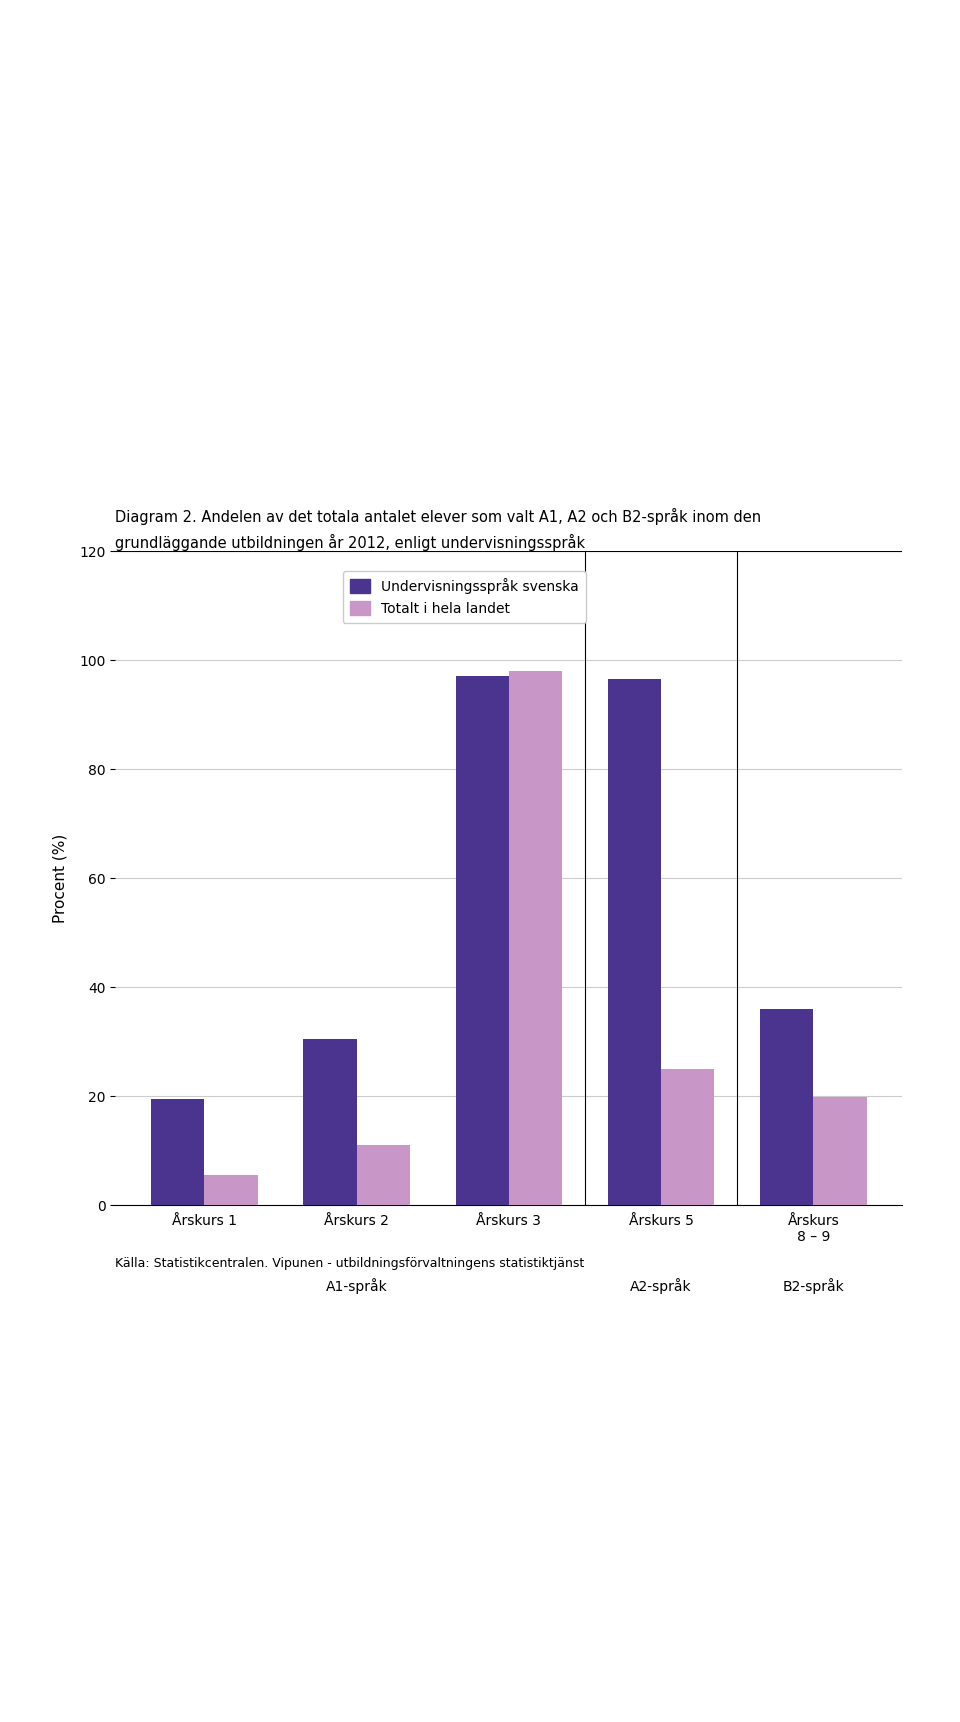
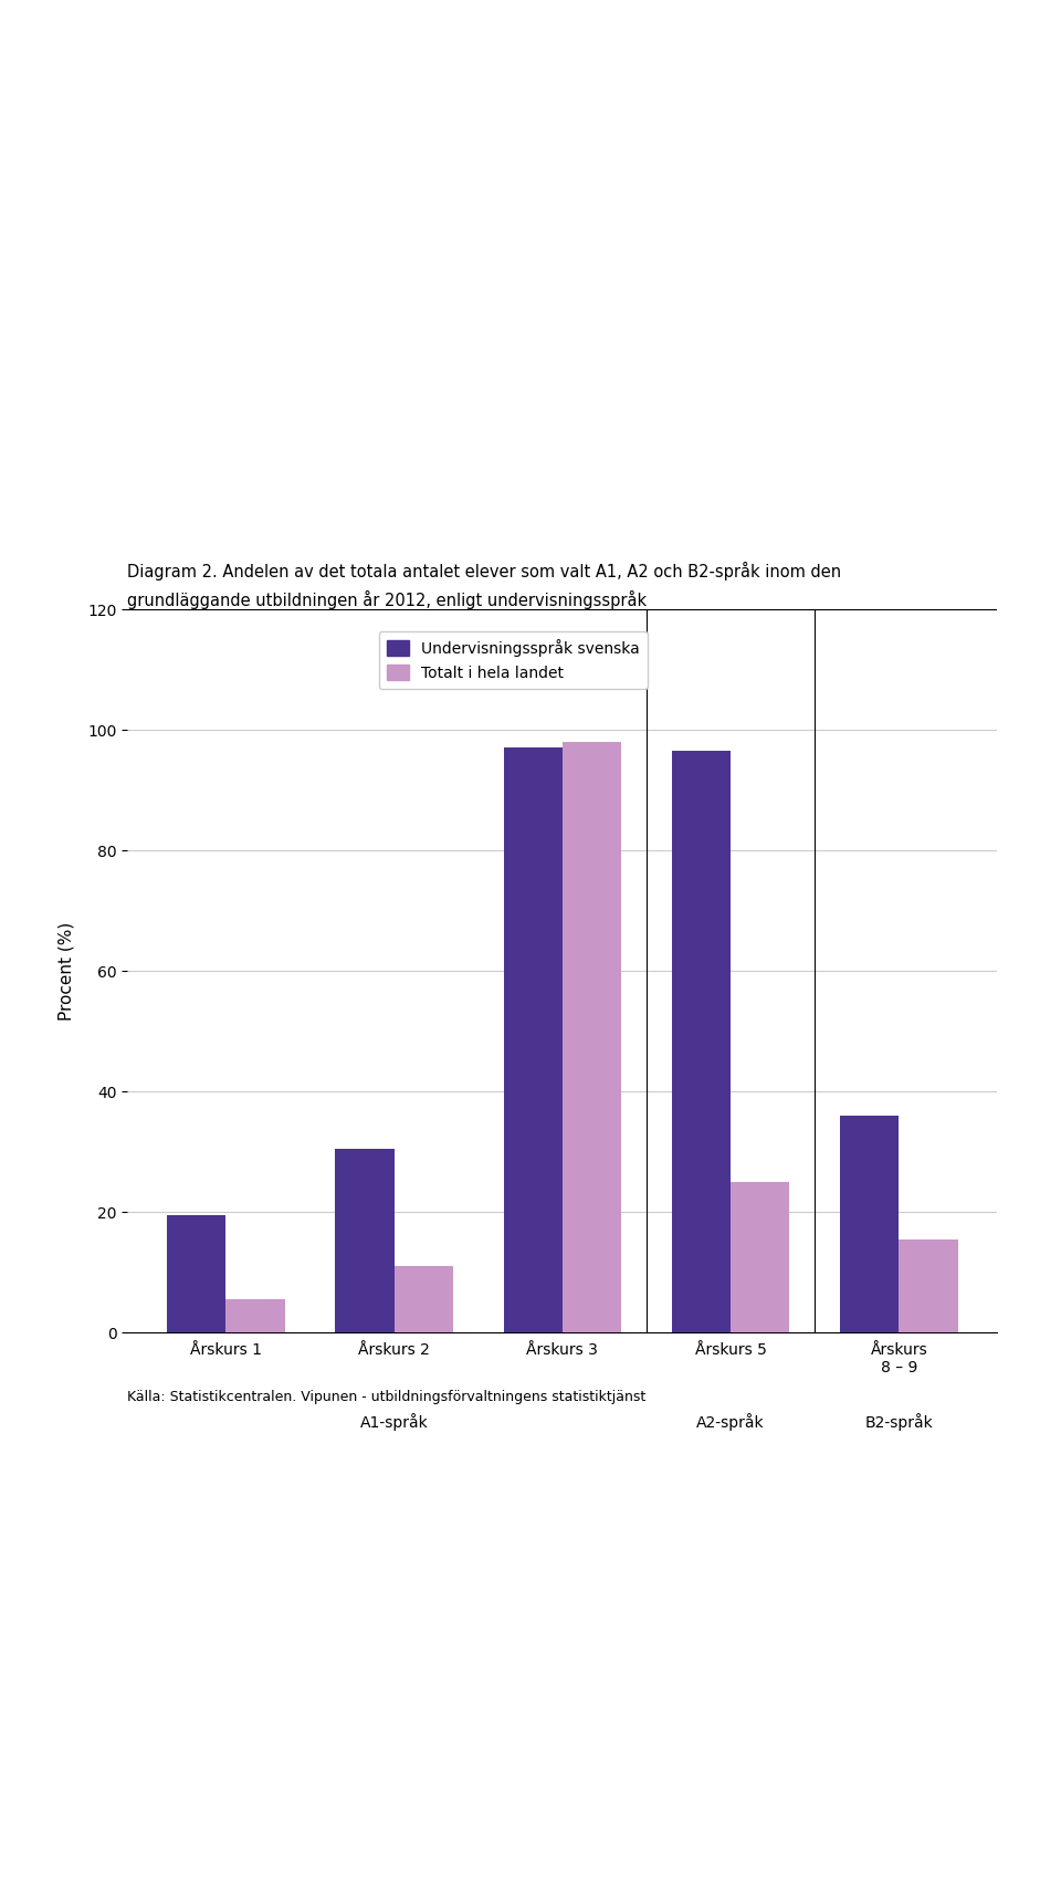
Totalt i hela landet/Årskurs 8 – 9: 19.8 -> 15.5
